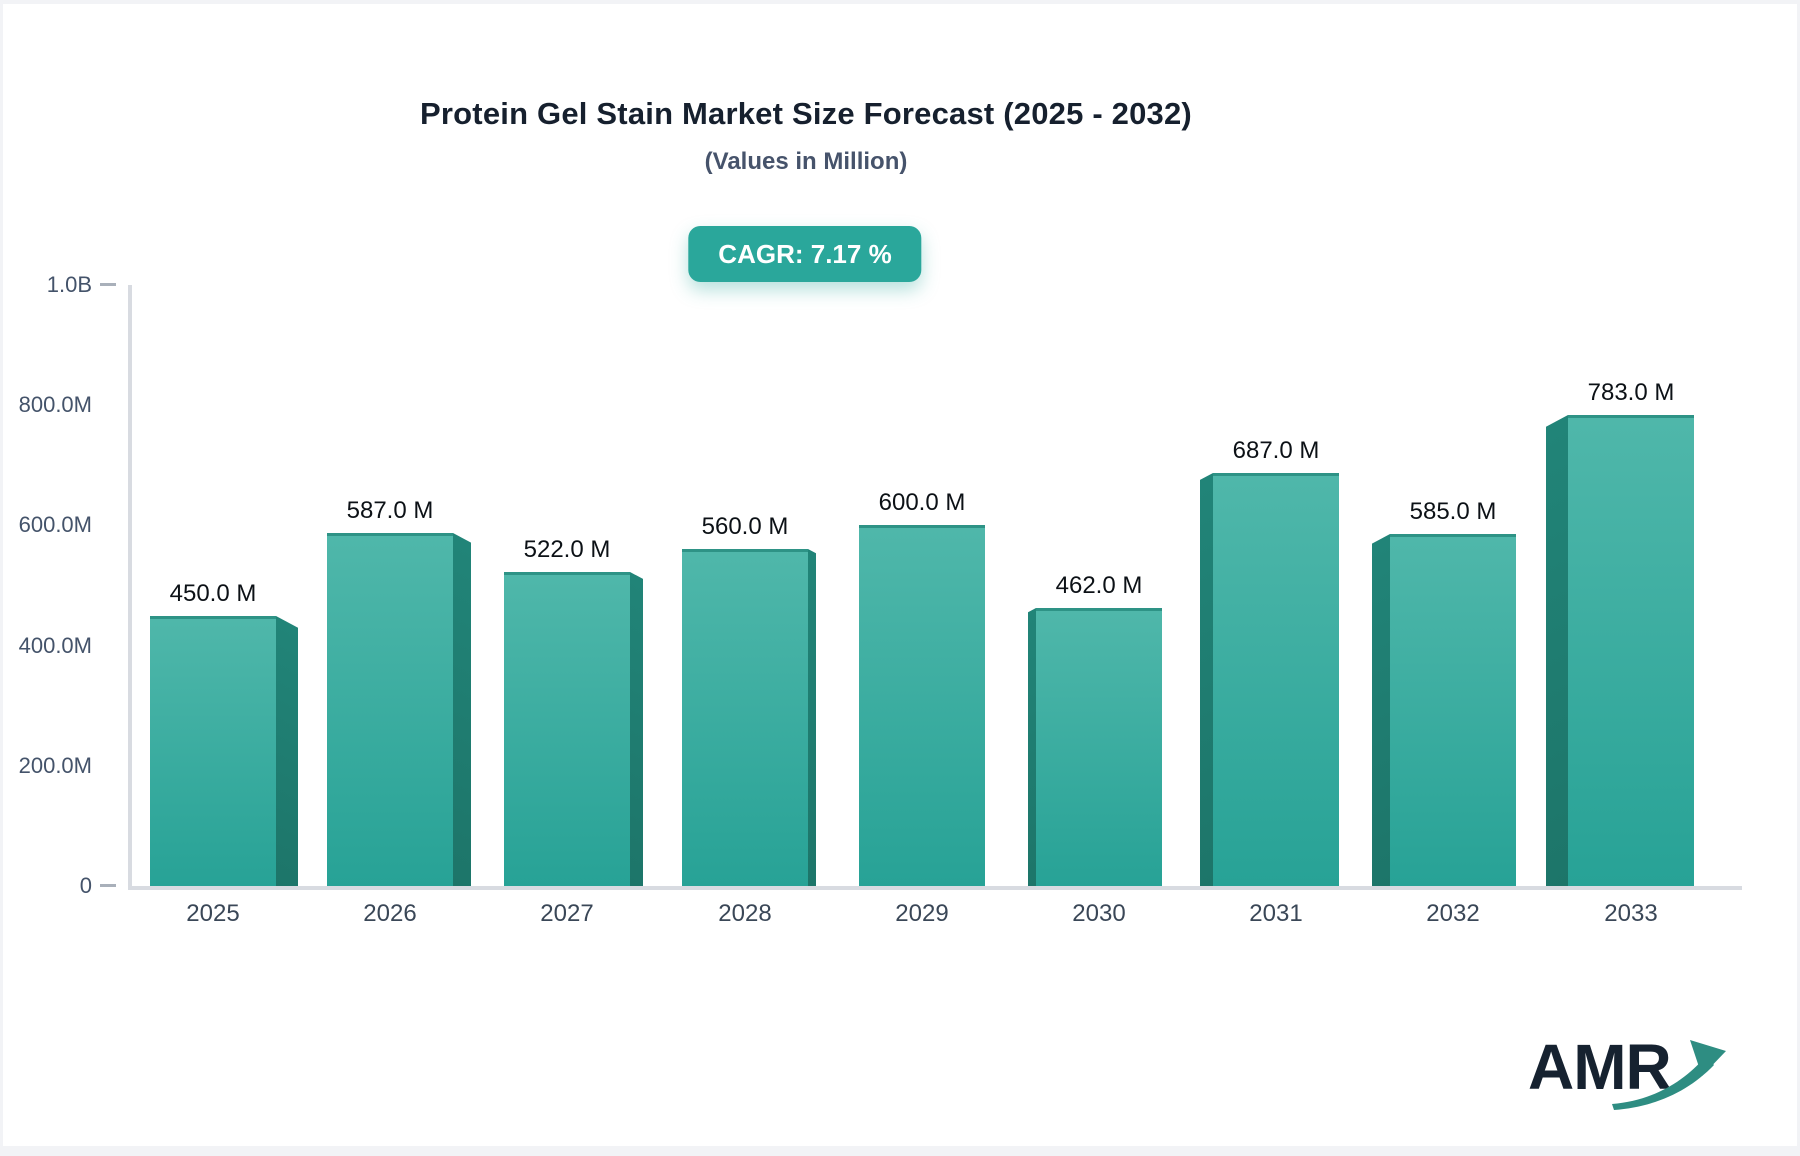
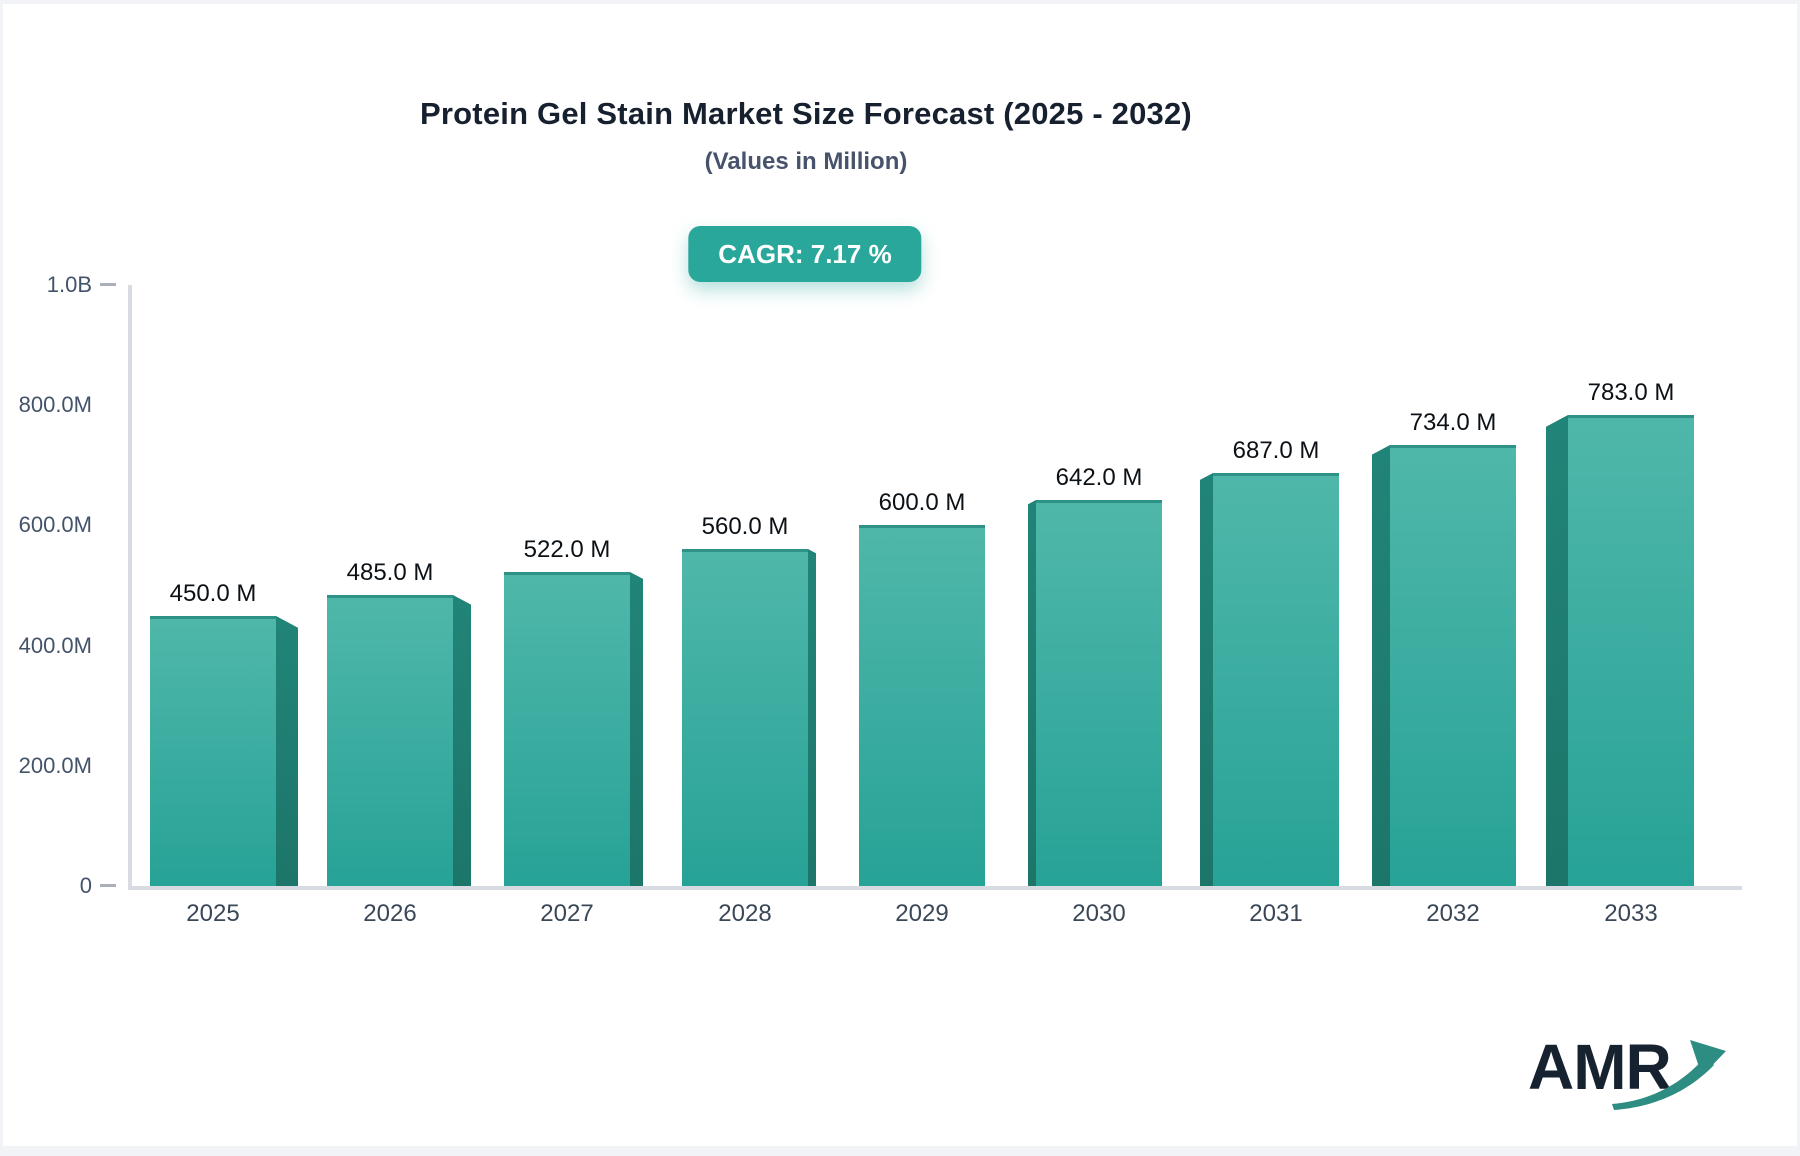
2026: 587.0 -> 485.0
2030: 462.0 -> 642.0
2032: 585.0 -> 734.0
